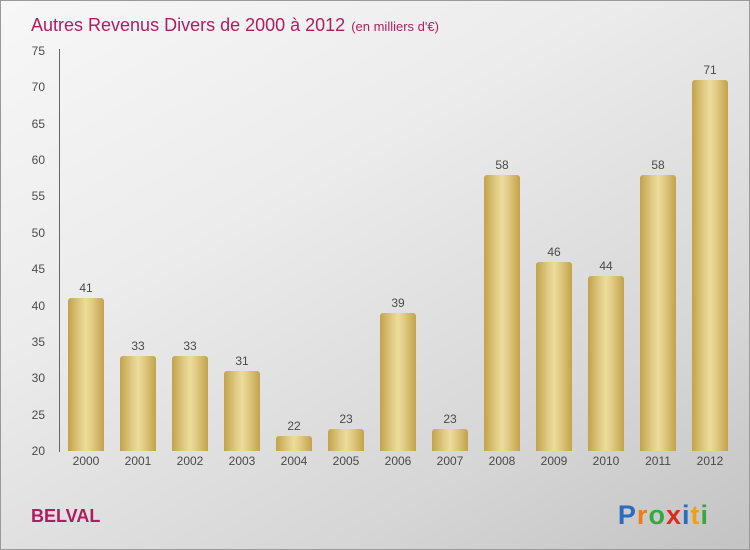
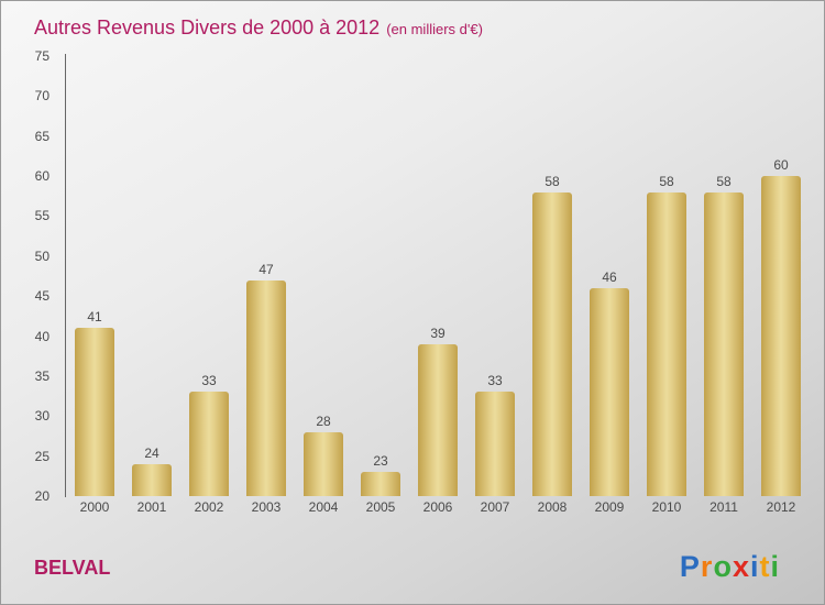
2001: 33 -> 24
2003: 31 -> 47
2004: 22 -> 28
2007: 23 -> 33
2010: 44 -> 58
2012: 71 -> 60
